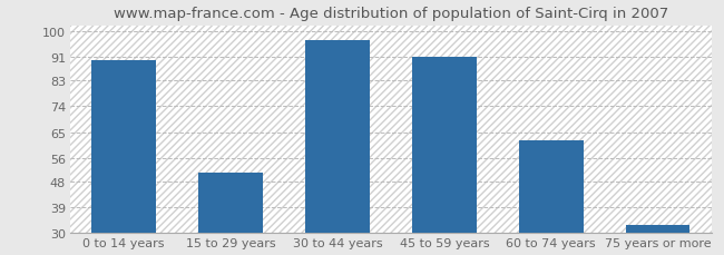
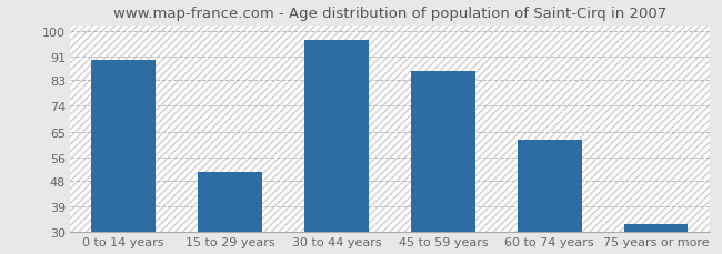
45 to 59 years: 91 -> 86
